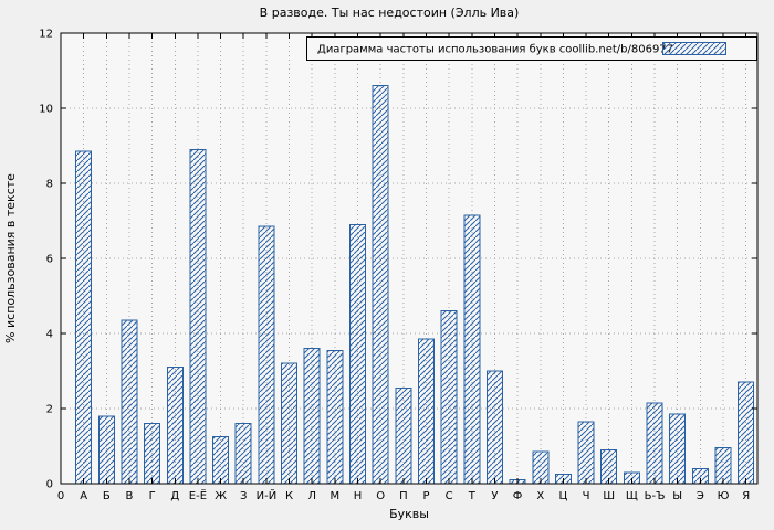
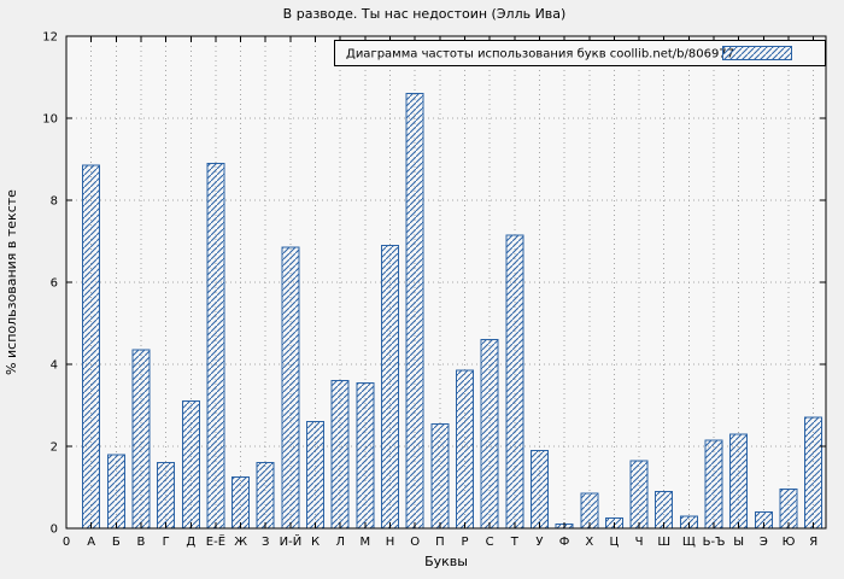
К: 3.2 -> 2.6
У: 3.0 -> 1.9
Ы: 1.9 -> 2.3
